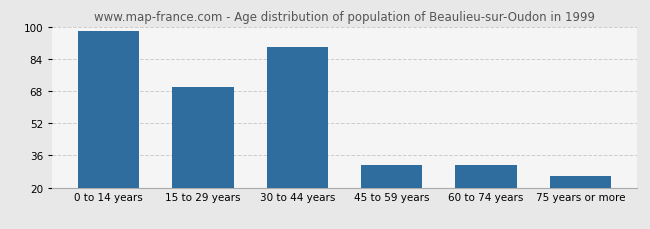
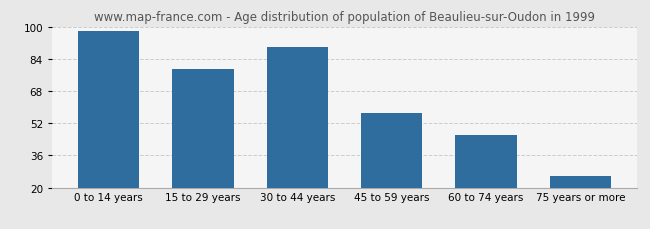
15 to 29 years: 70 -> 79
45 to 59 years: 31 -> 57
60 to 74 years: 31 -> 46
